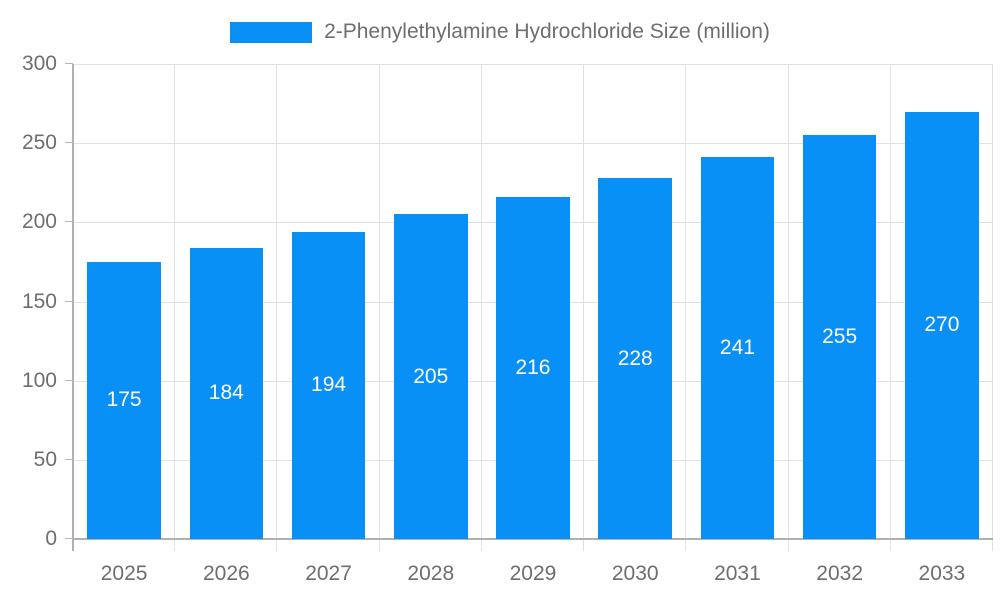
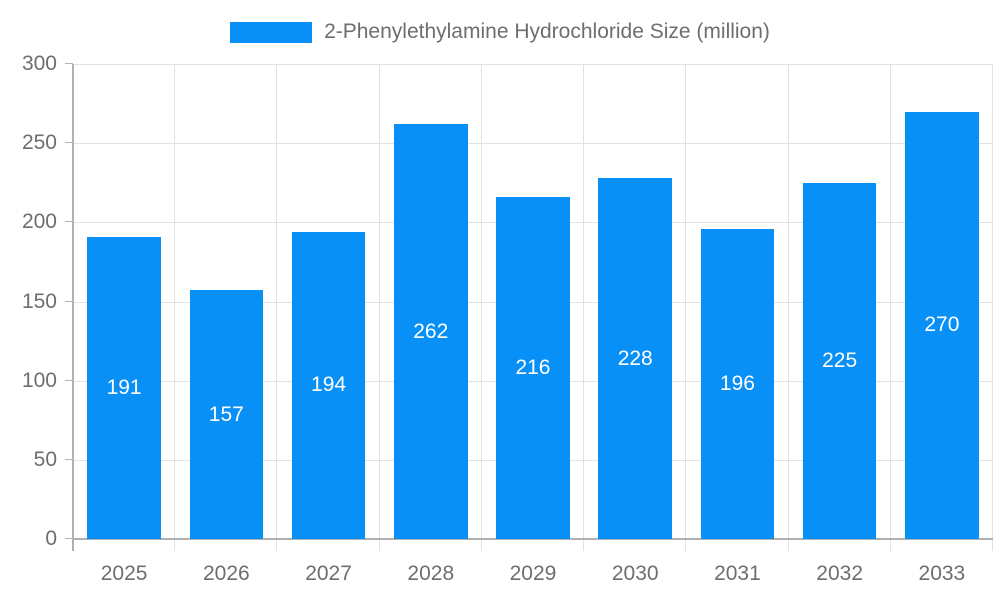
2025: 175 -> 191
2026: 184 -> 157
2028: 205 -> 262
2031: 241 -> 196
2032: 255 -> 225
